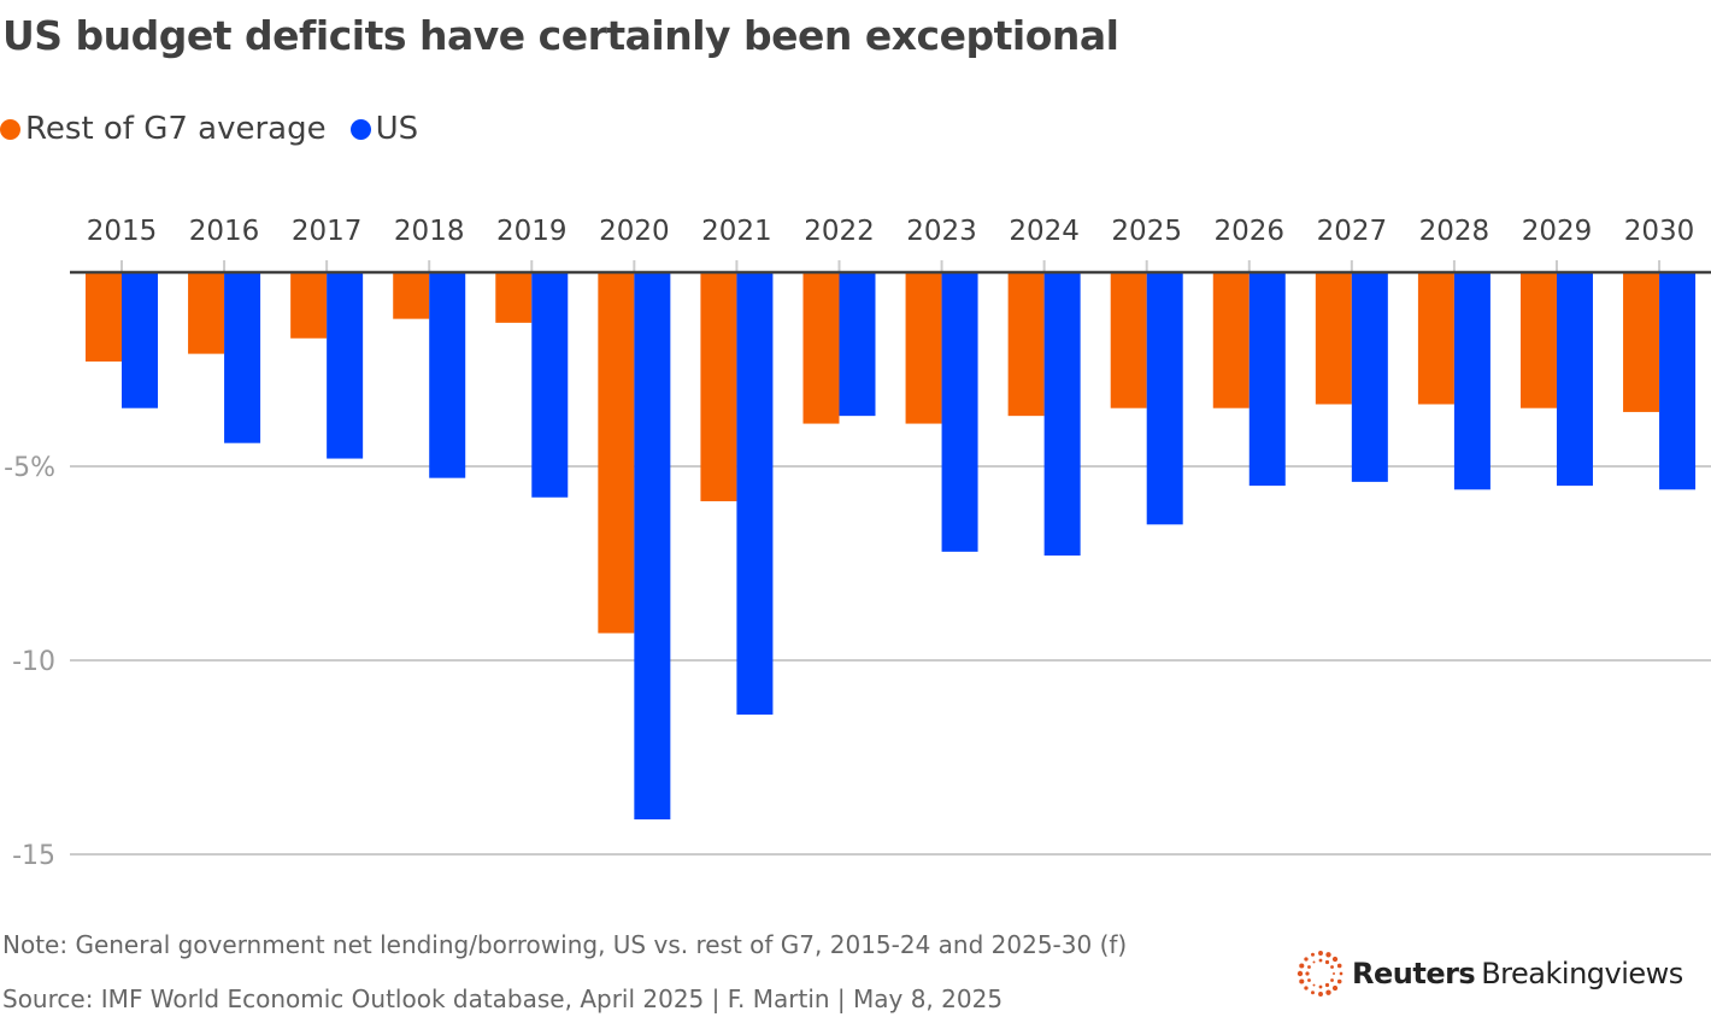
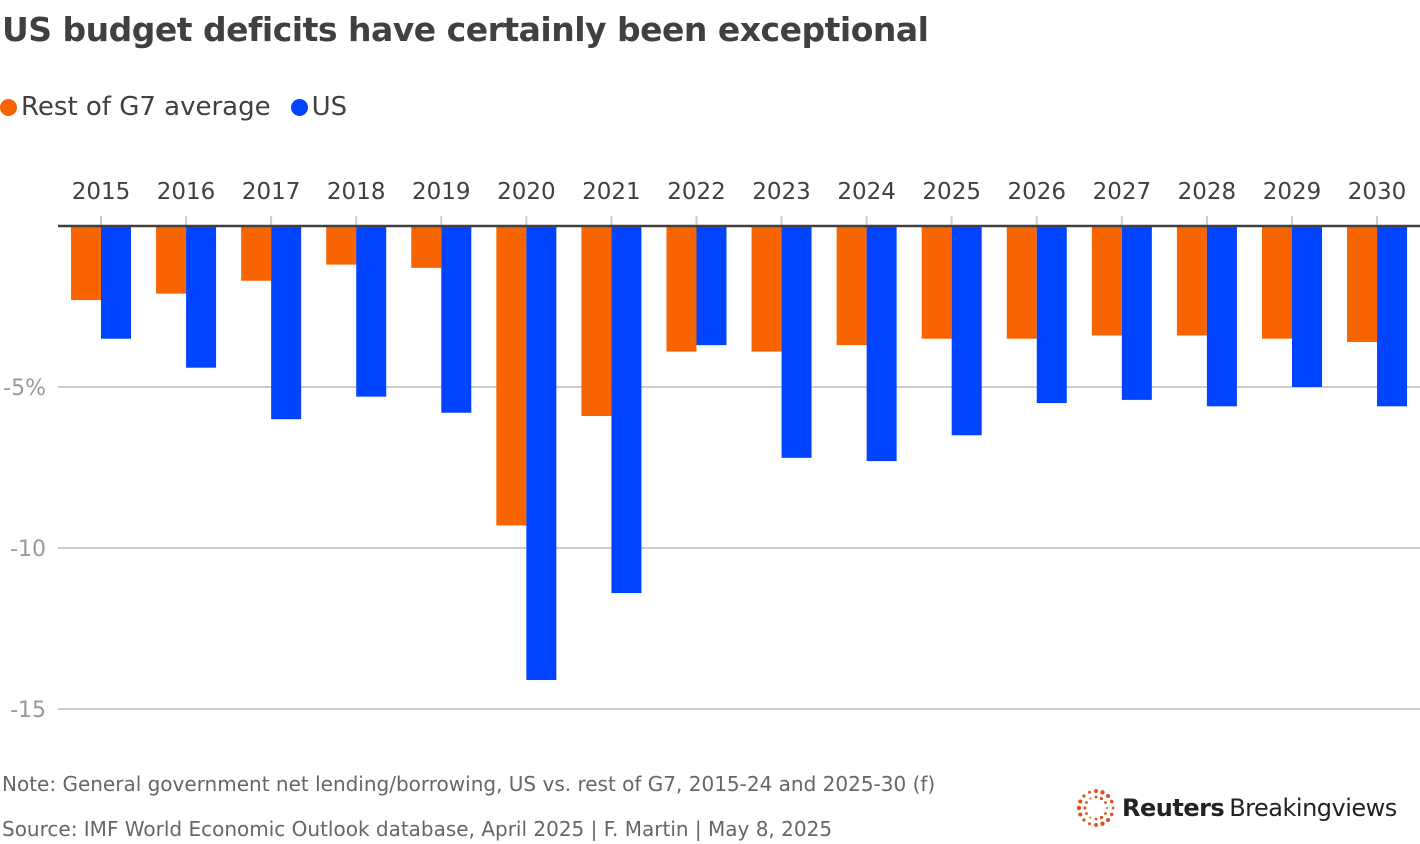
US/2017: -4.8% -> -6.0%
US/2029: -5.5% -> -5.0%
